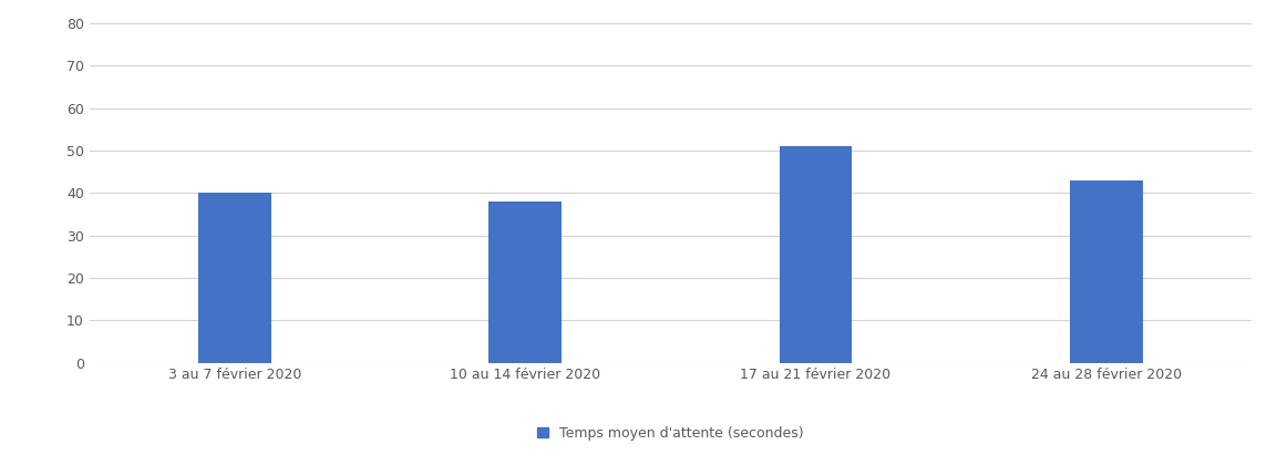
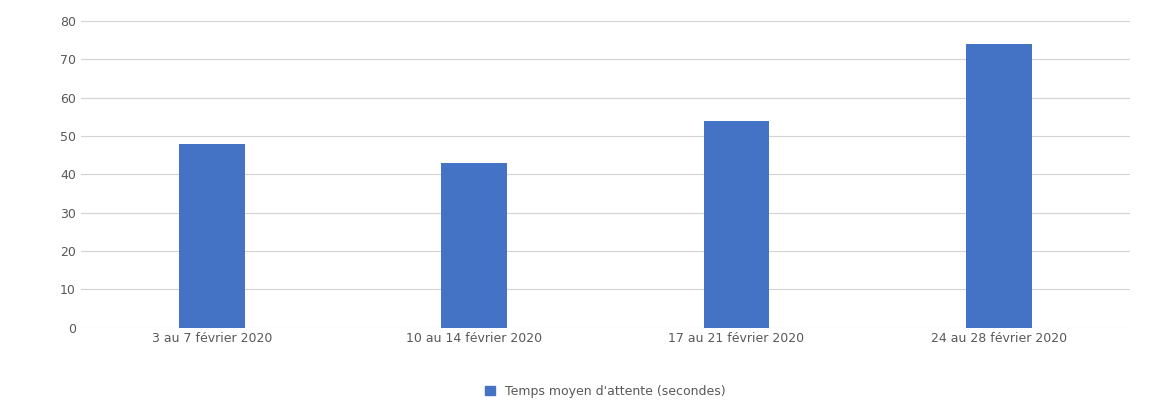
3 au 7 février 2020: 40 -> 48
10 au 14 février 2020: 38 -> 43
17 au 21 février 2020: 51 -> 54
24 au 28 février 2020: 43 -> 74
